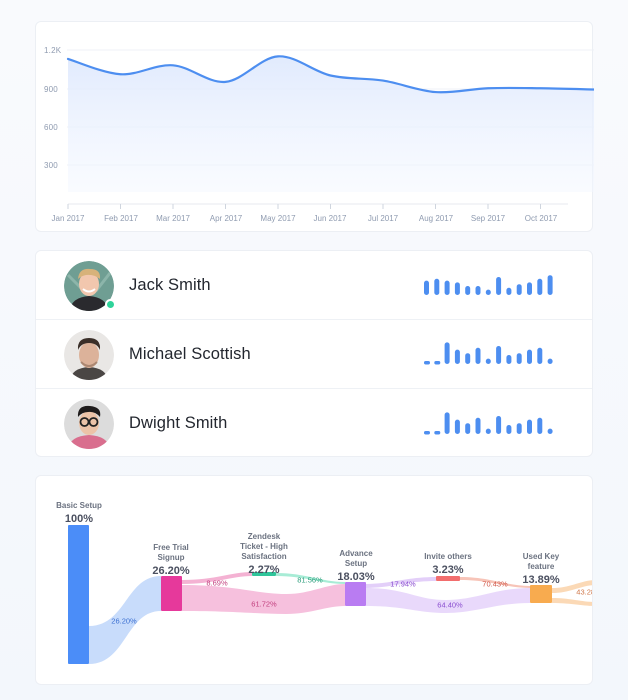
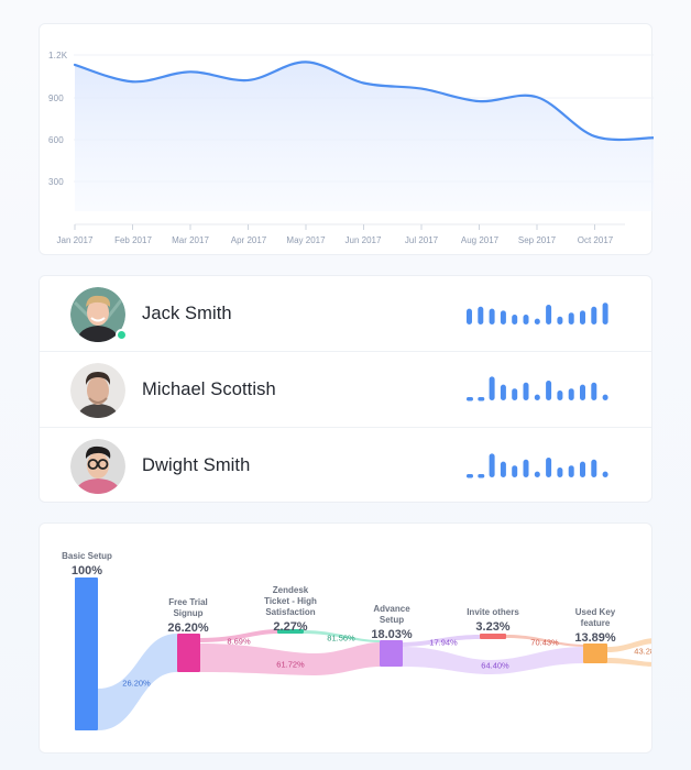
Apr 2017: 950 -> 1020
Oct 2017: 900 -> 620
